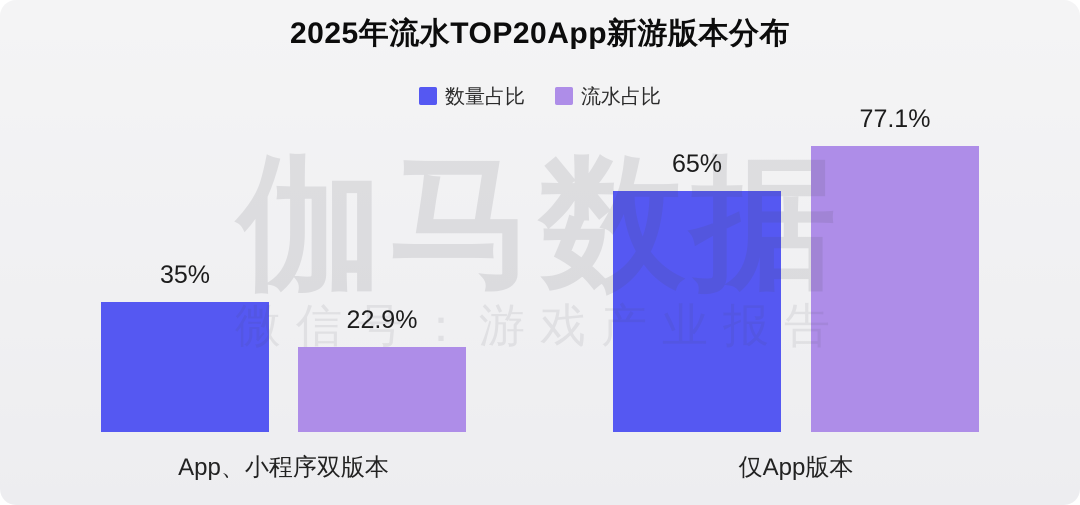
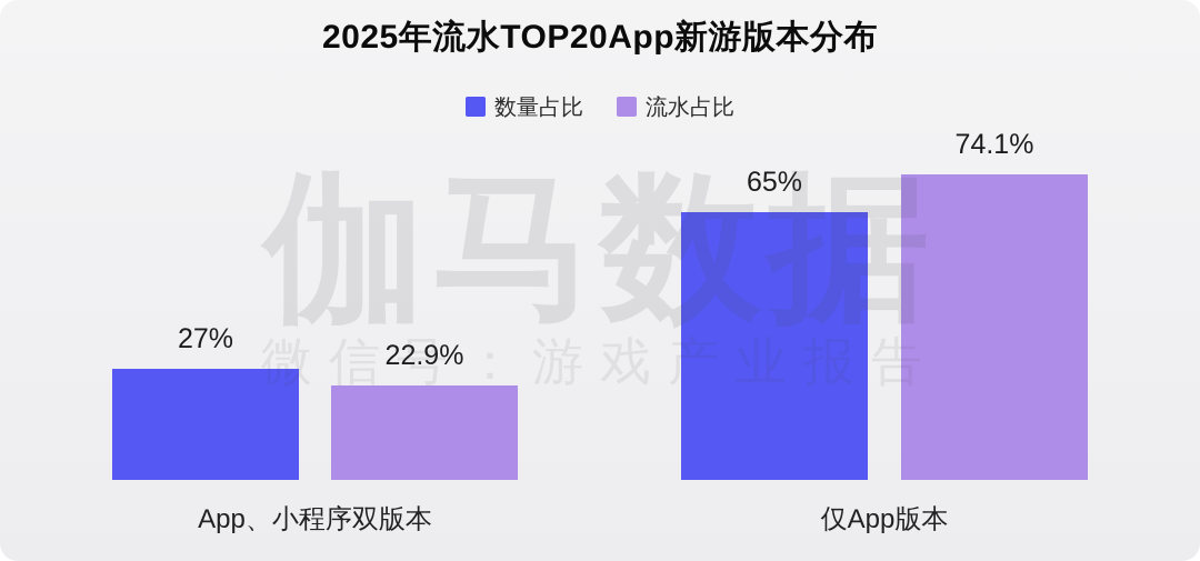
数量占比/App、小程序双版本: 35% -> 27%
流水占比/仅App版本: 77.1% -> 74.1%
